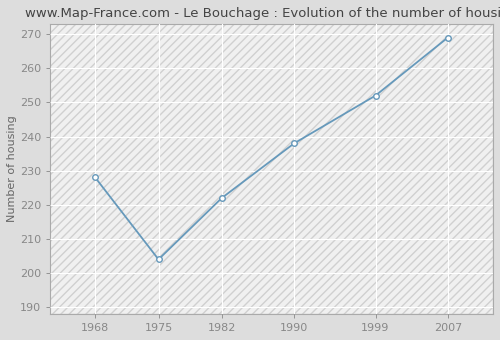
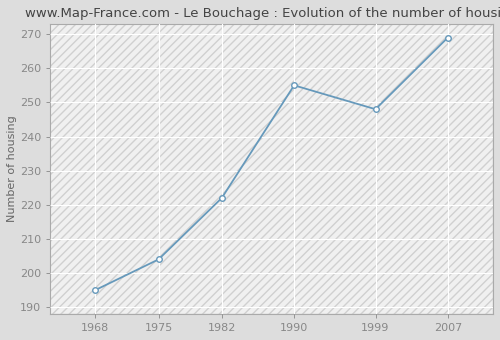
1968: 228 -> 195
1990: 238 -> 255
1999: 252 -> 248
